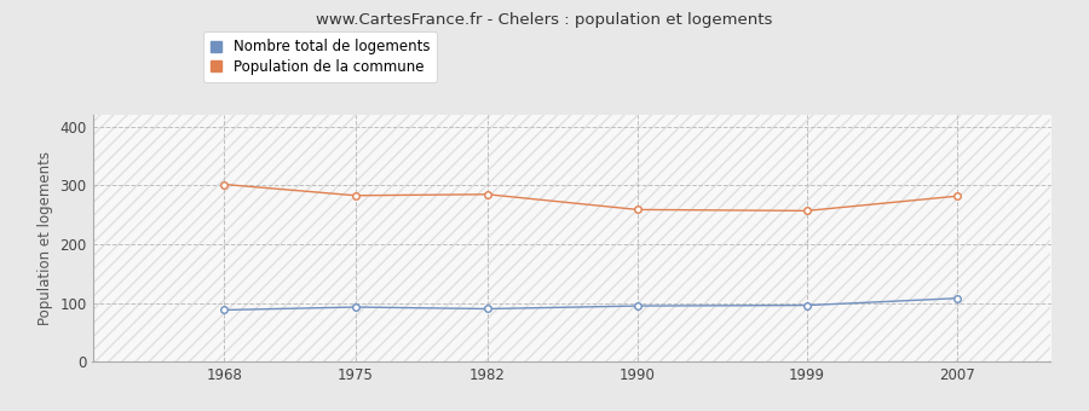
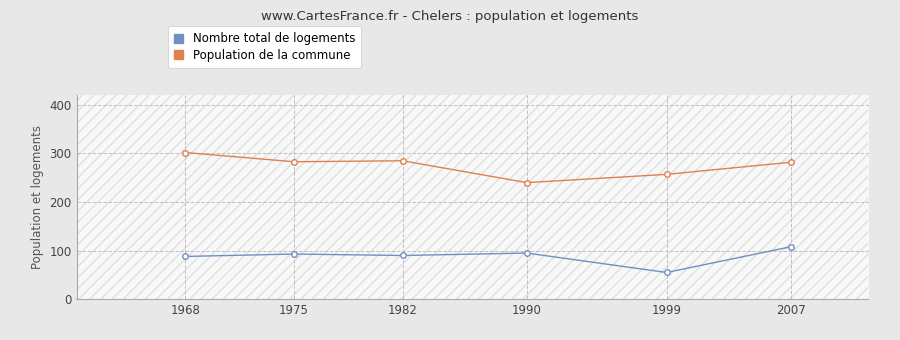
Population de la commune/1990: 259 -> 240
Nombre total de logements/1999: 96 -> 55
